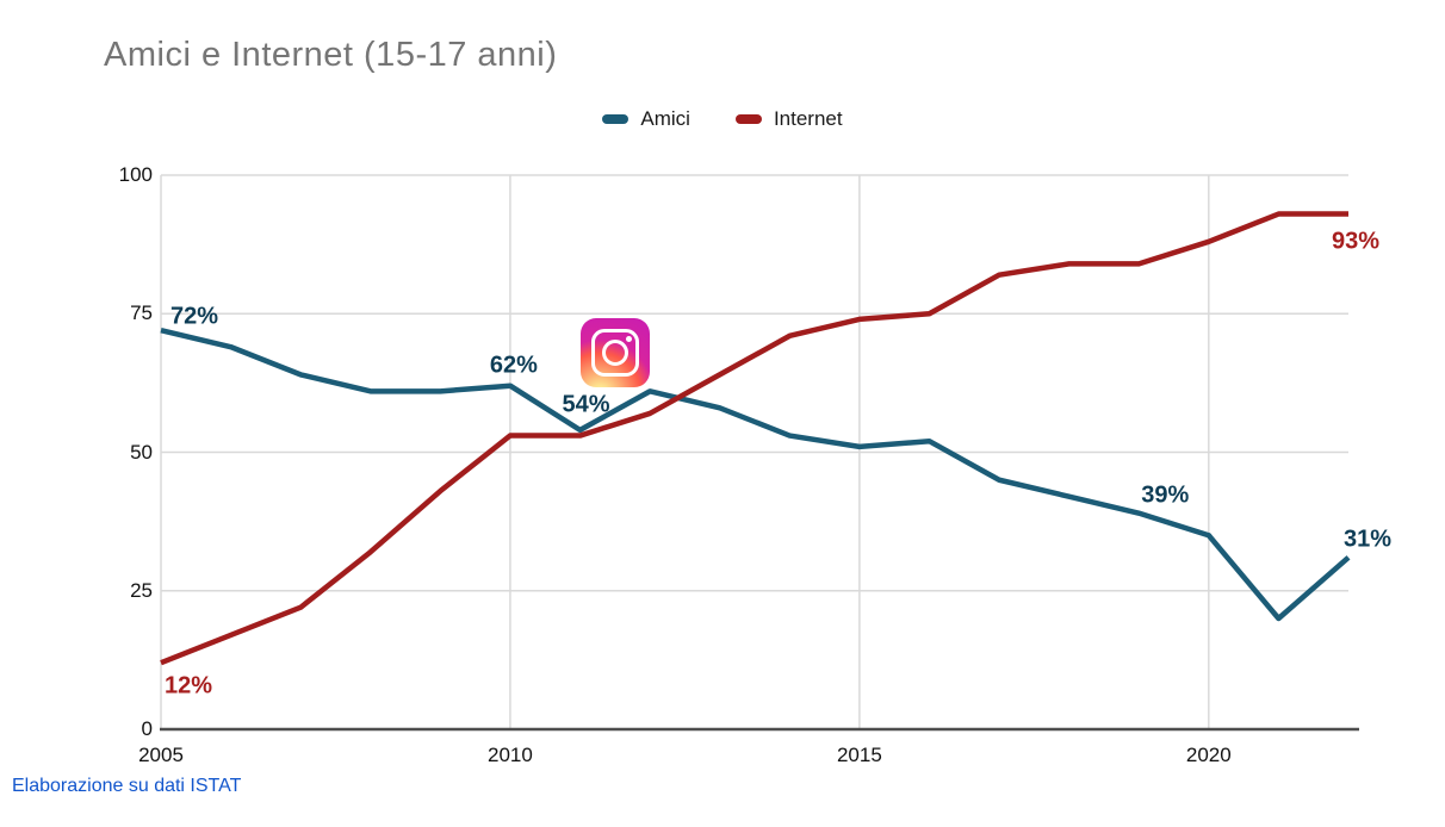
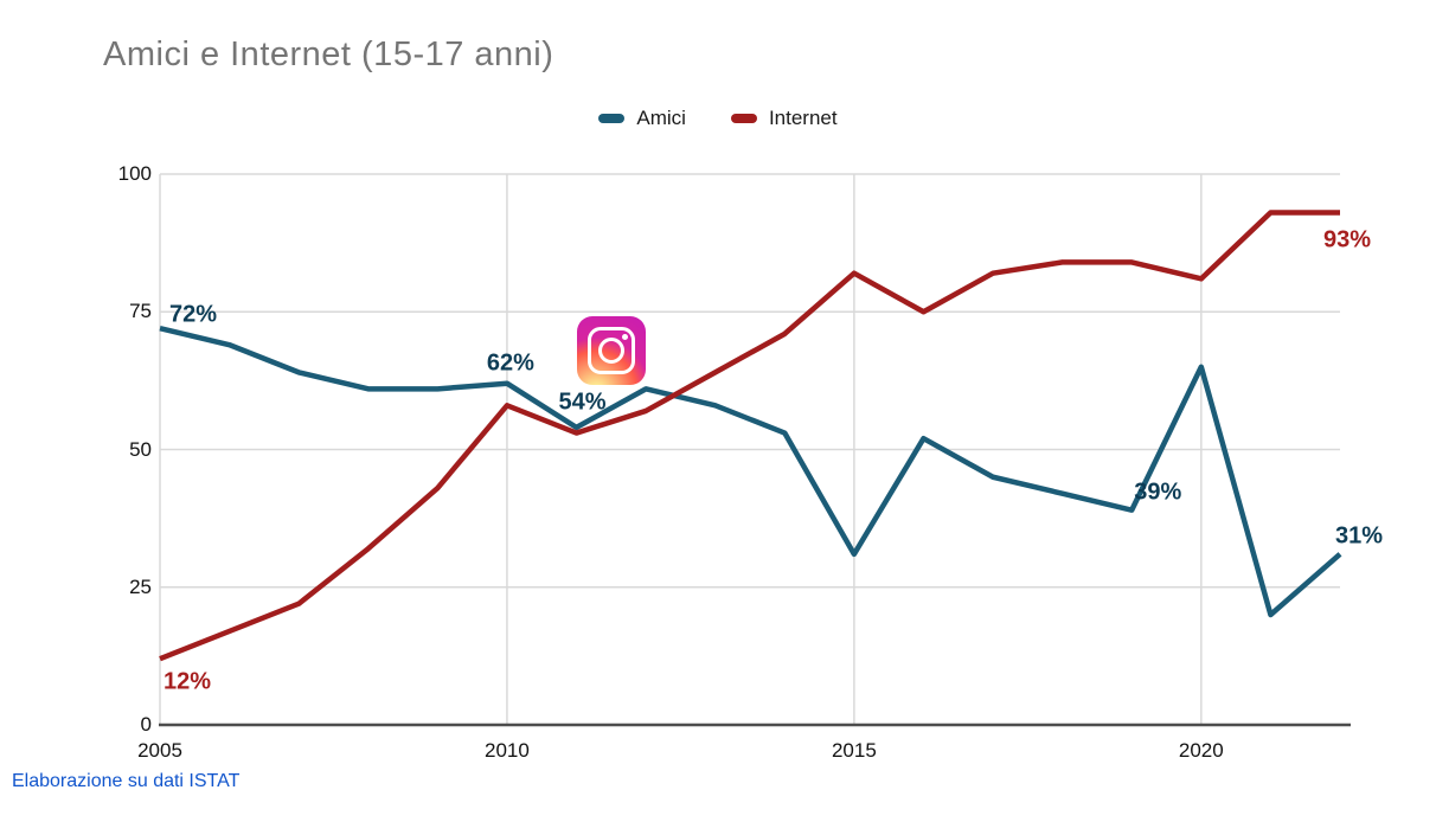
Internet/2010: 53 -> 58
Amici/2015: 51 -> 31
Internet/2015: 74 -> 82
Amici/2020: 35 -> 65
Internet/2020: 88 -> 81
